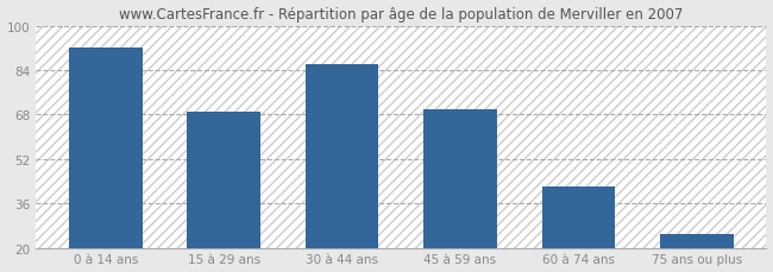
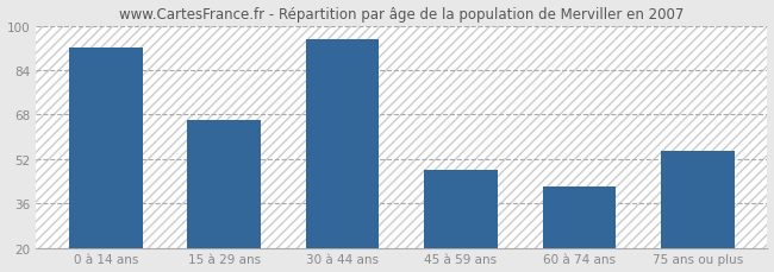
15 à 29 ans: 69 -> 66
30 à 44 ans: 86 -> 95
45 à 59 ans: 70 -> 48
75 ans ou plus: 25 -> 55
